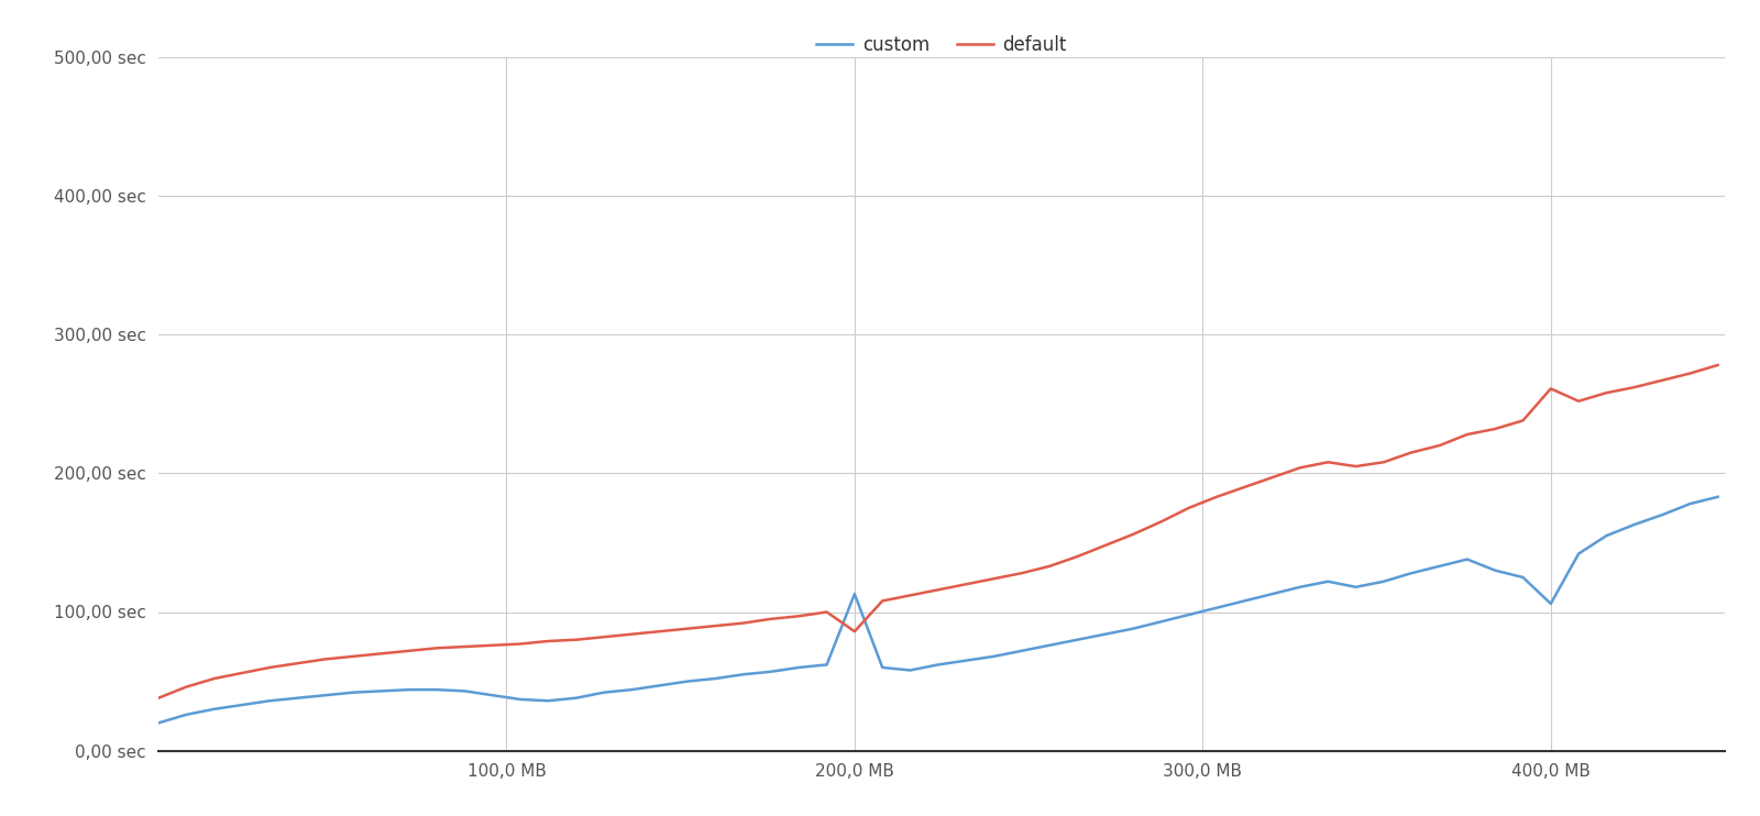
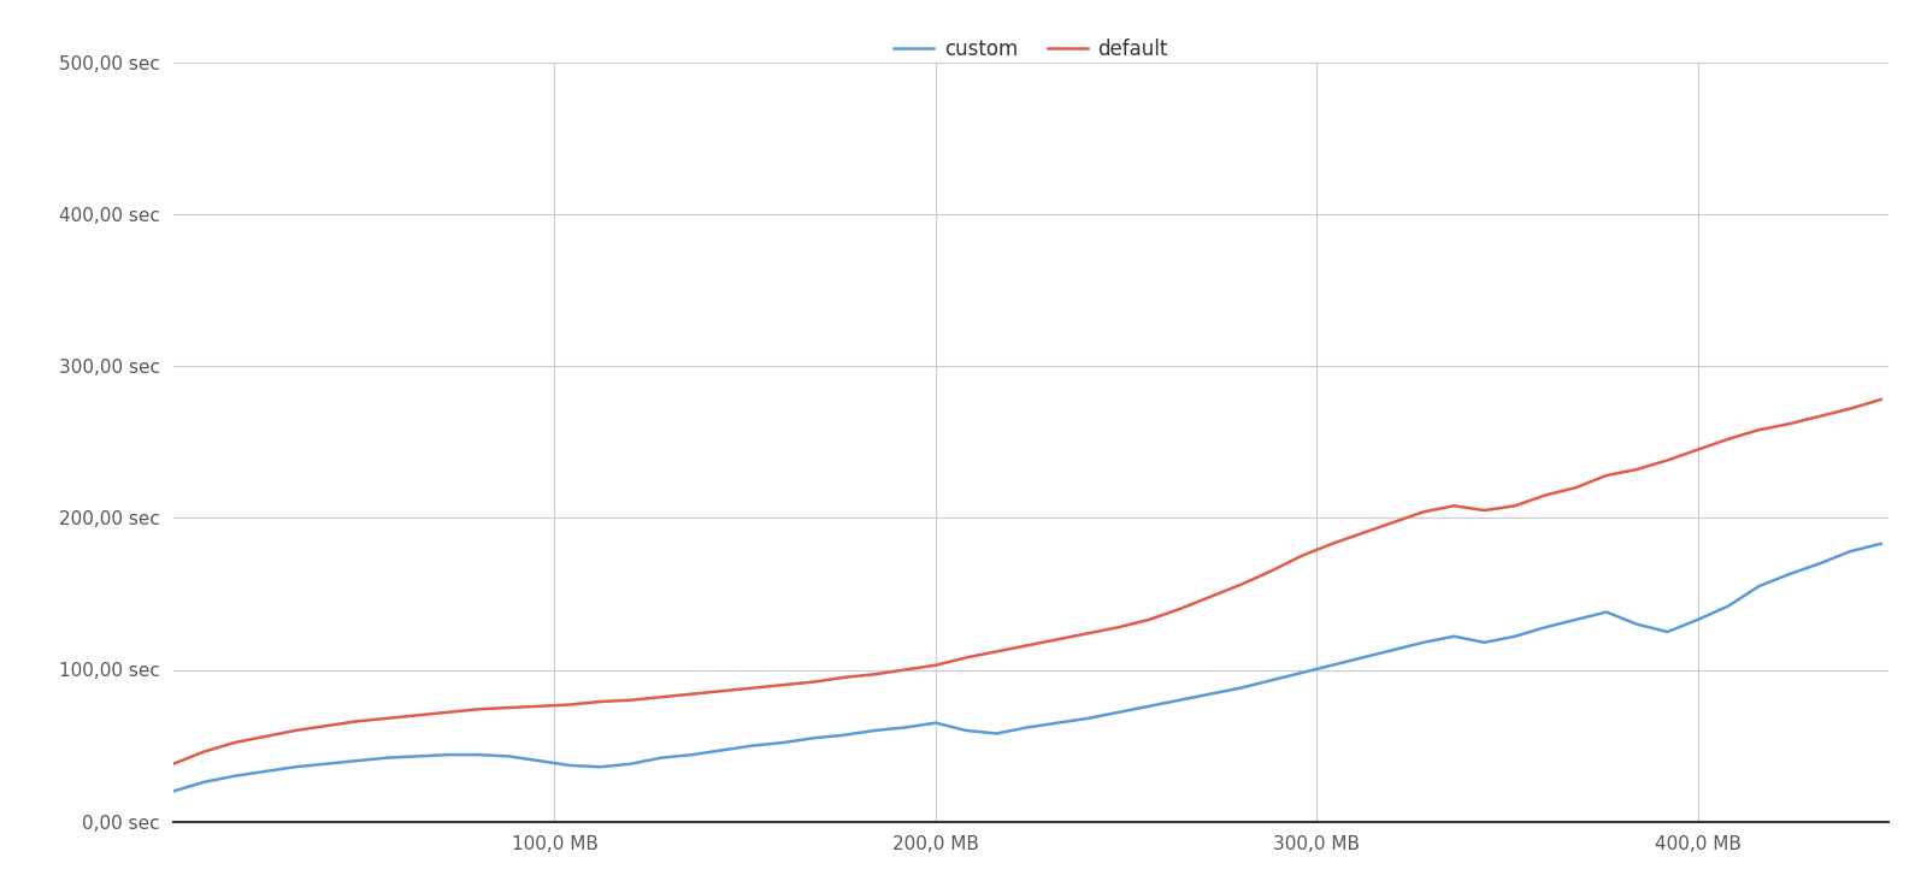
custom/200,0 MB: 113 sec -> 65 sec
default/200,0 MB: 86 sec -> 103 sec
custom/400,0 MB: 106 sec -> 133 sec
default/400,0 MB: 261 sec -> 245 sec
